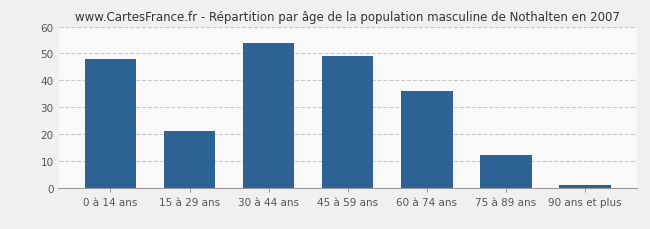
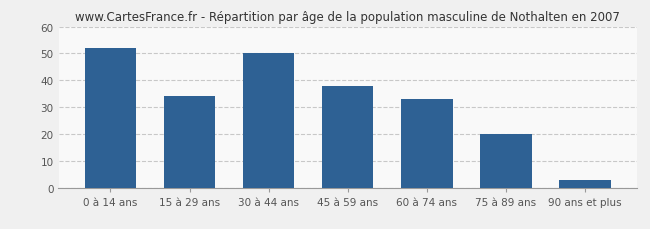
0 à 14 ans: 48 -> 52
15 à 29 ans: 21 -> 34
30 à 44 ans: 54 -> 50
45 à 59 ans: 49 -> 38
60 à 74 ans: 36 -> 33
75 à 89 ans: 12 -> 20
90 ans et plus: 1 -> 3
